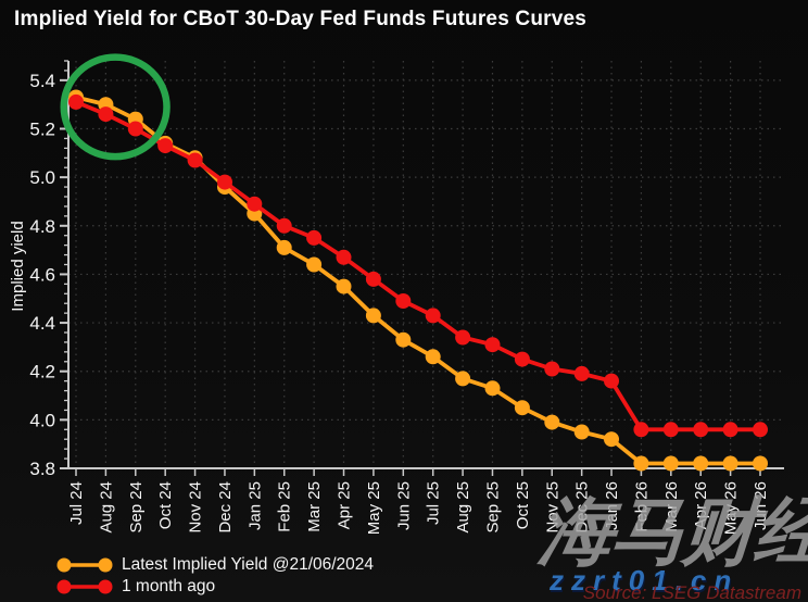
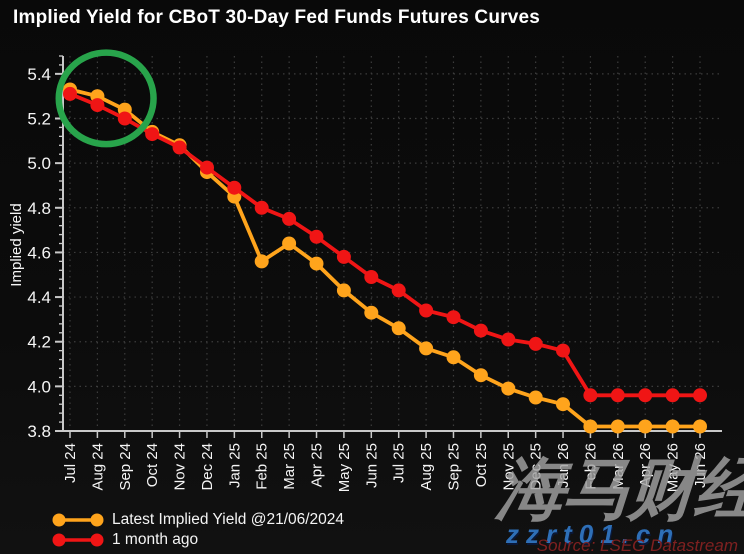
Latest Implied Yield @21/06/2024/Feb 25: 4.71 -> 4.56
